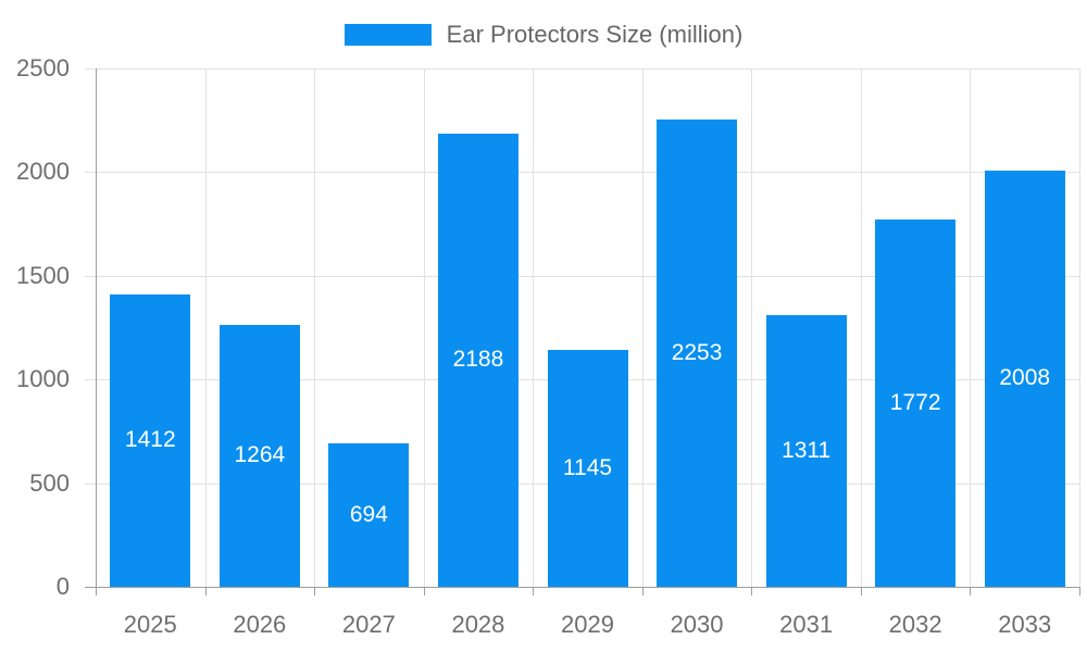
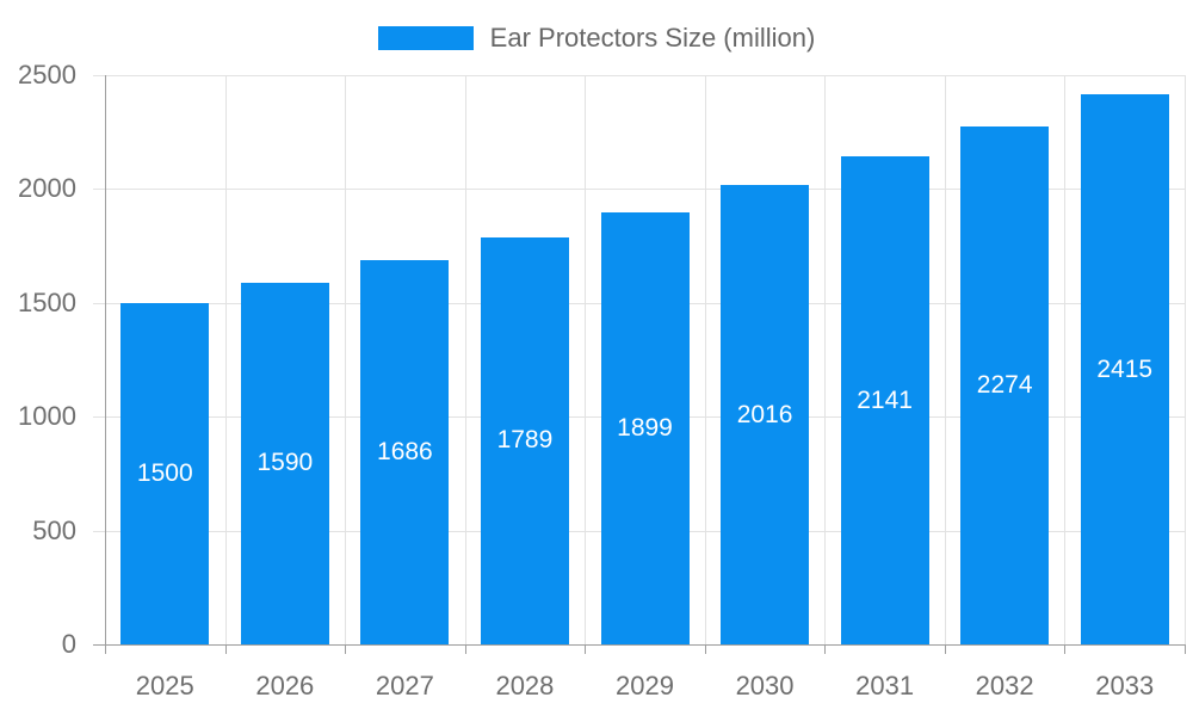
2025: 1412 -> 1500
2026: 1264 -> 1590
2027: 694 -> 1686
2028: 2188 -> 1789
2029: 1145 -> 1899
2030: 2253 -> 2016
2031: 1311 -> 2141
2032: 1772 -> 2274
2033: 2008 -> 2415
